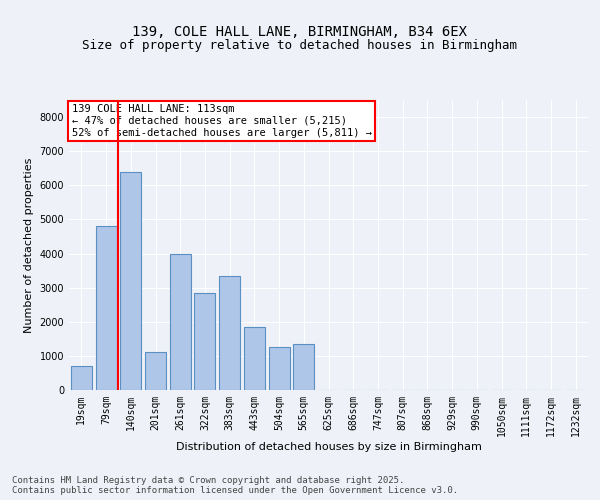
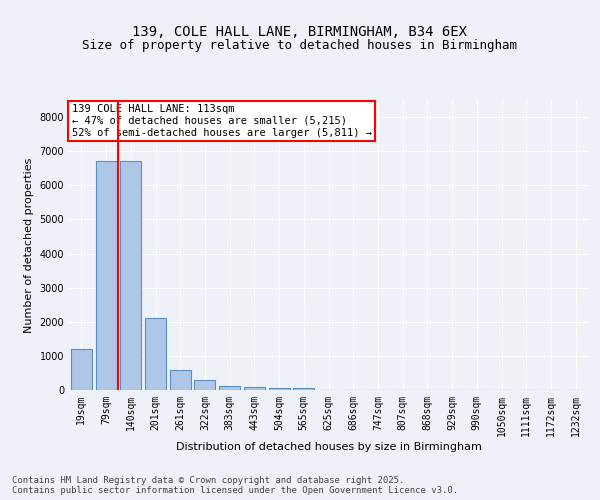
19sqm: 700 -> 1200
79sqm: 4800 -> 6700
140sqm: 6400 -> 6700
201sqm: 1100 -> 2100
261sqm: 4000 -> 600
322sqm: 2850 -> 300
383sqm: 3350 -> 130
443sqm: 1850 -> 100
504sqm: 1250 -> 50
565sqm: 1350 -> 50
